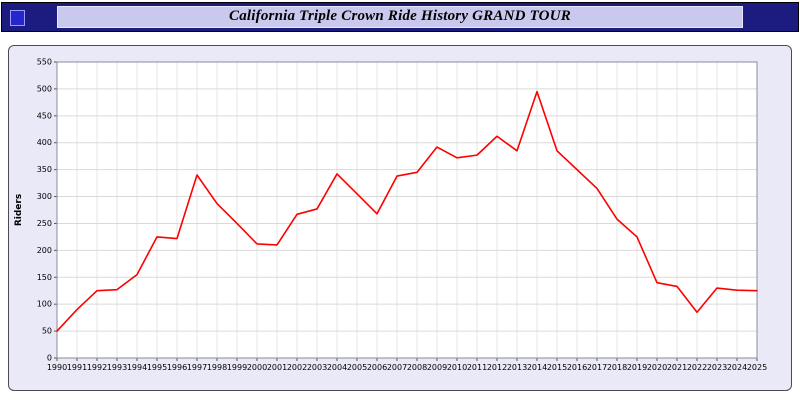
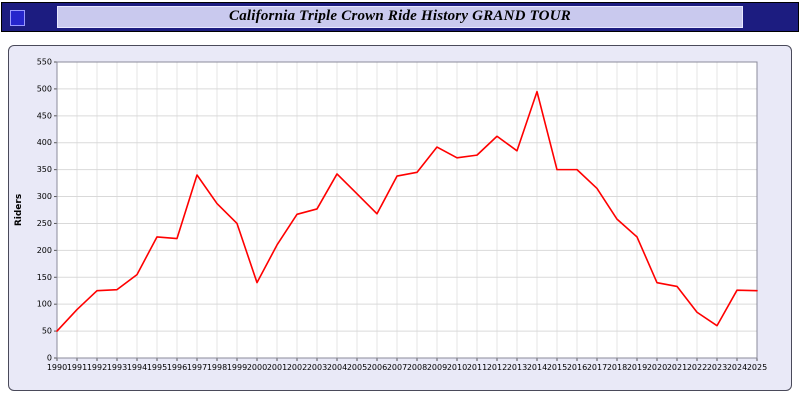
2000: 210 -> 140
2015: 380 -> 350
2023: 130 -> 60
